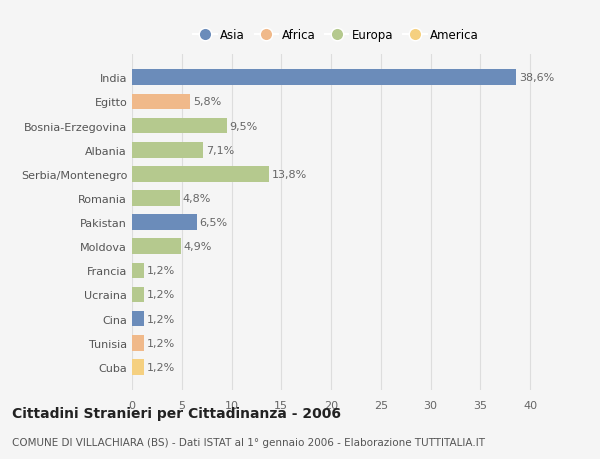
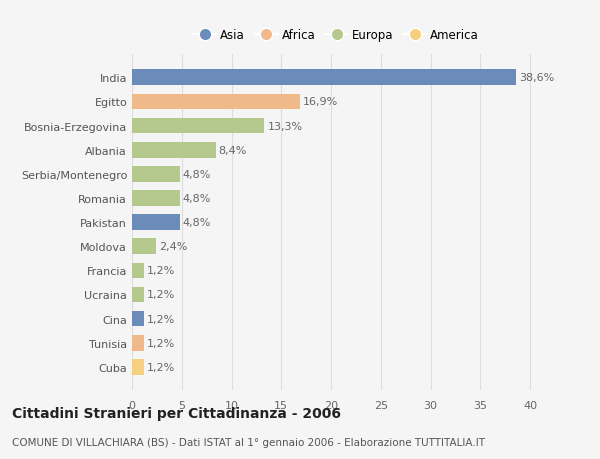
Egitto: 5,8% -> 16,9%
Bosnia-Erzegovina: 9,5% -> 13,3%
Albania: 7,1% -> 8,4%
Serbia/Montenegro: 13,8% -> 4,8%
Pakistan: 6,5% -> 4,8%
Moldova: 4,9% -> 2,4%
